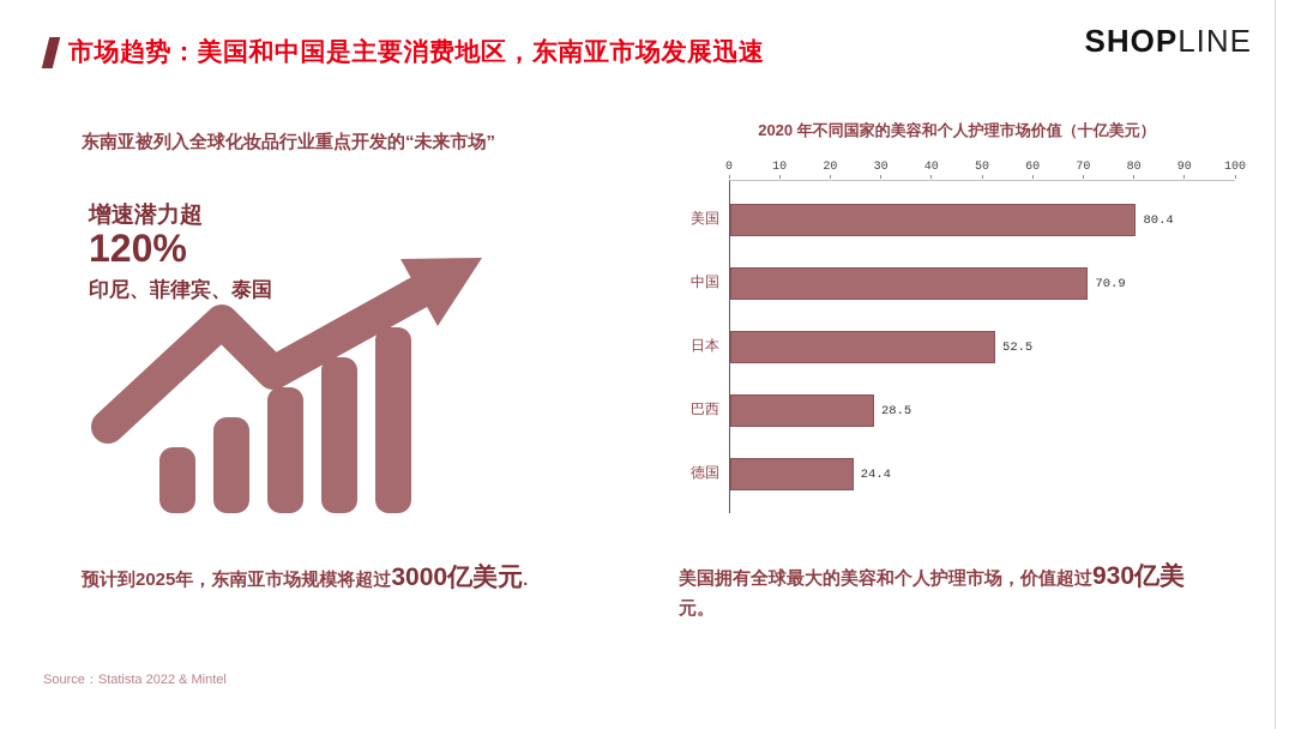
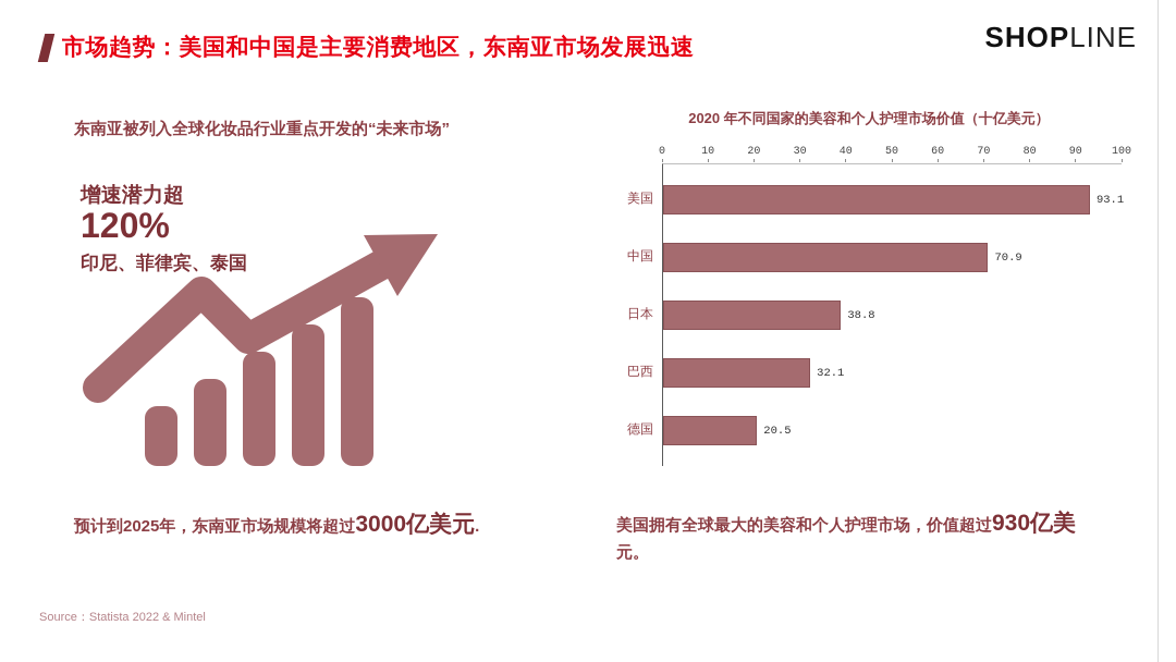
美国: 80.4 -> 93.1
日本: 52.5 -> 38.8
巴西: 28.5 -> 32.1
德国: 24.4 -> 20.5
